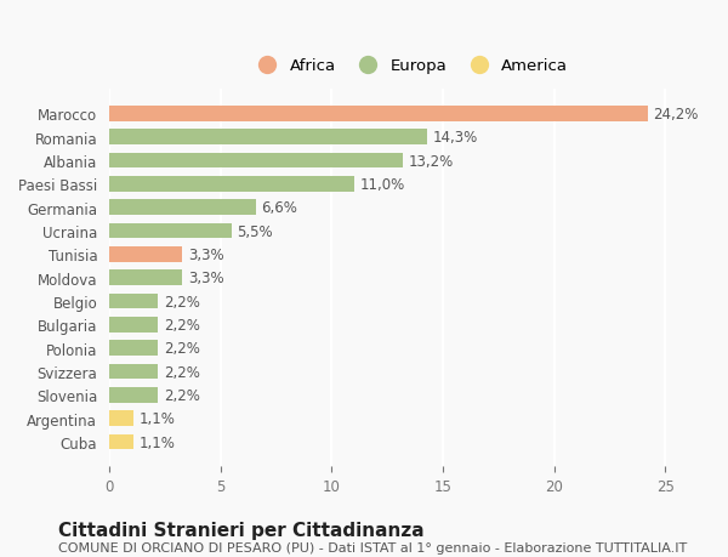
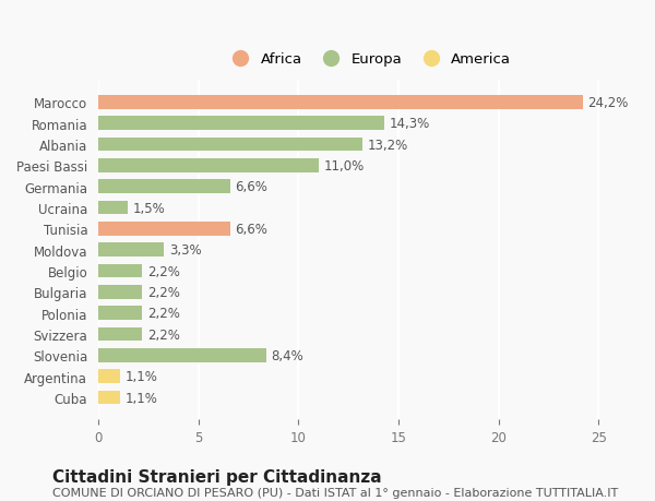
Ucraina: 5,5% -> 1,5%
Tunisia: 3,3% -> 6,6%
Slovenia: 2,2% -> 8,4%
